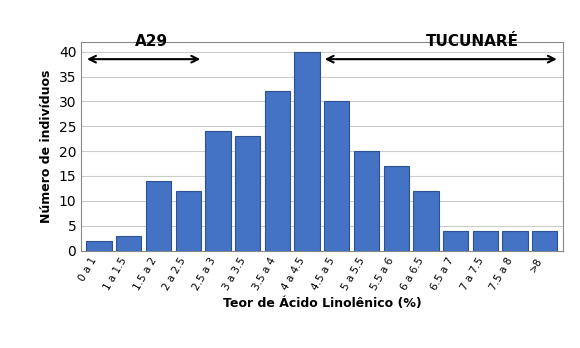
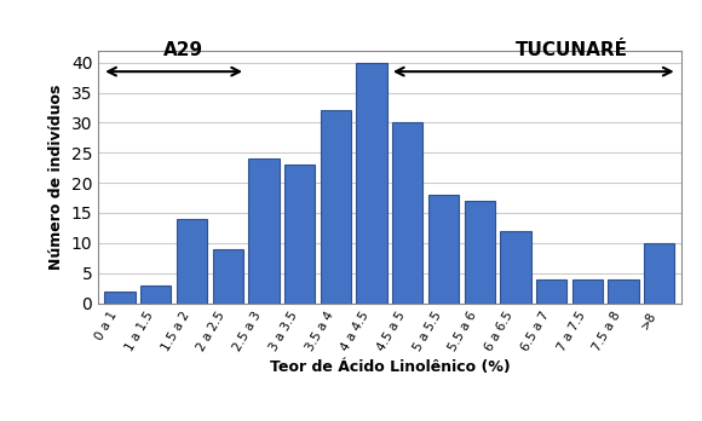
2 a 2.5: 12 -> 9
5 a 5.5: 20 -> 18
>8: 4 -> 10
